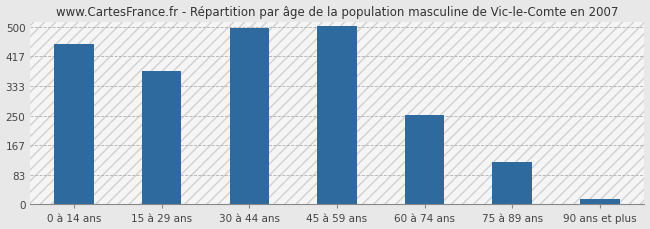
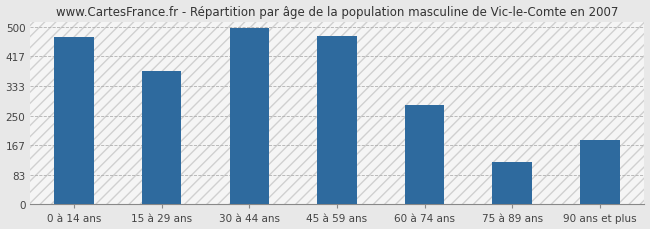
0 à 14 ans: 453 -> 470
45 à 59 ans: 502 -> 475
60 à 74 ans: 253 -> 280
90 ans et plus: 15 -> 180
